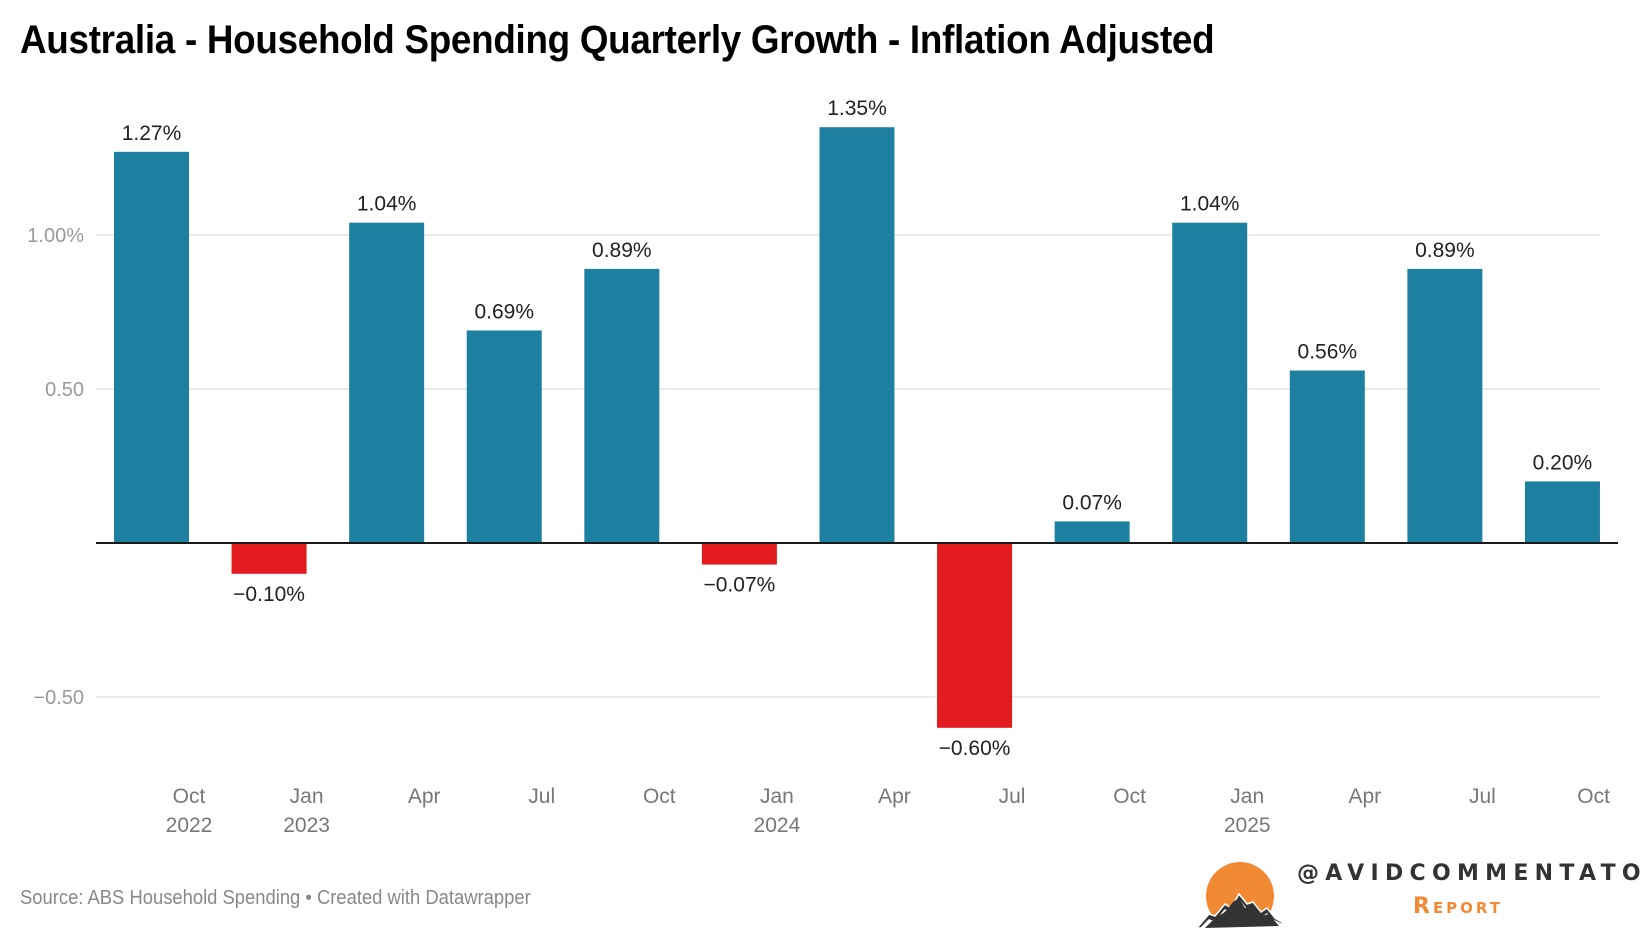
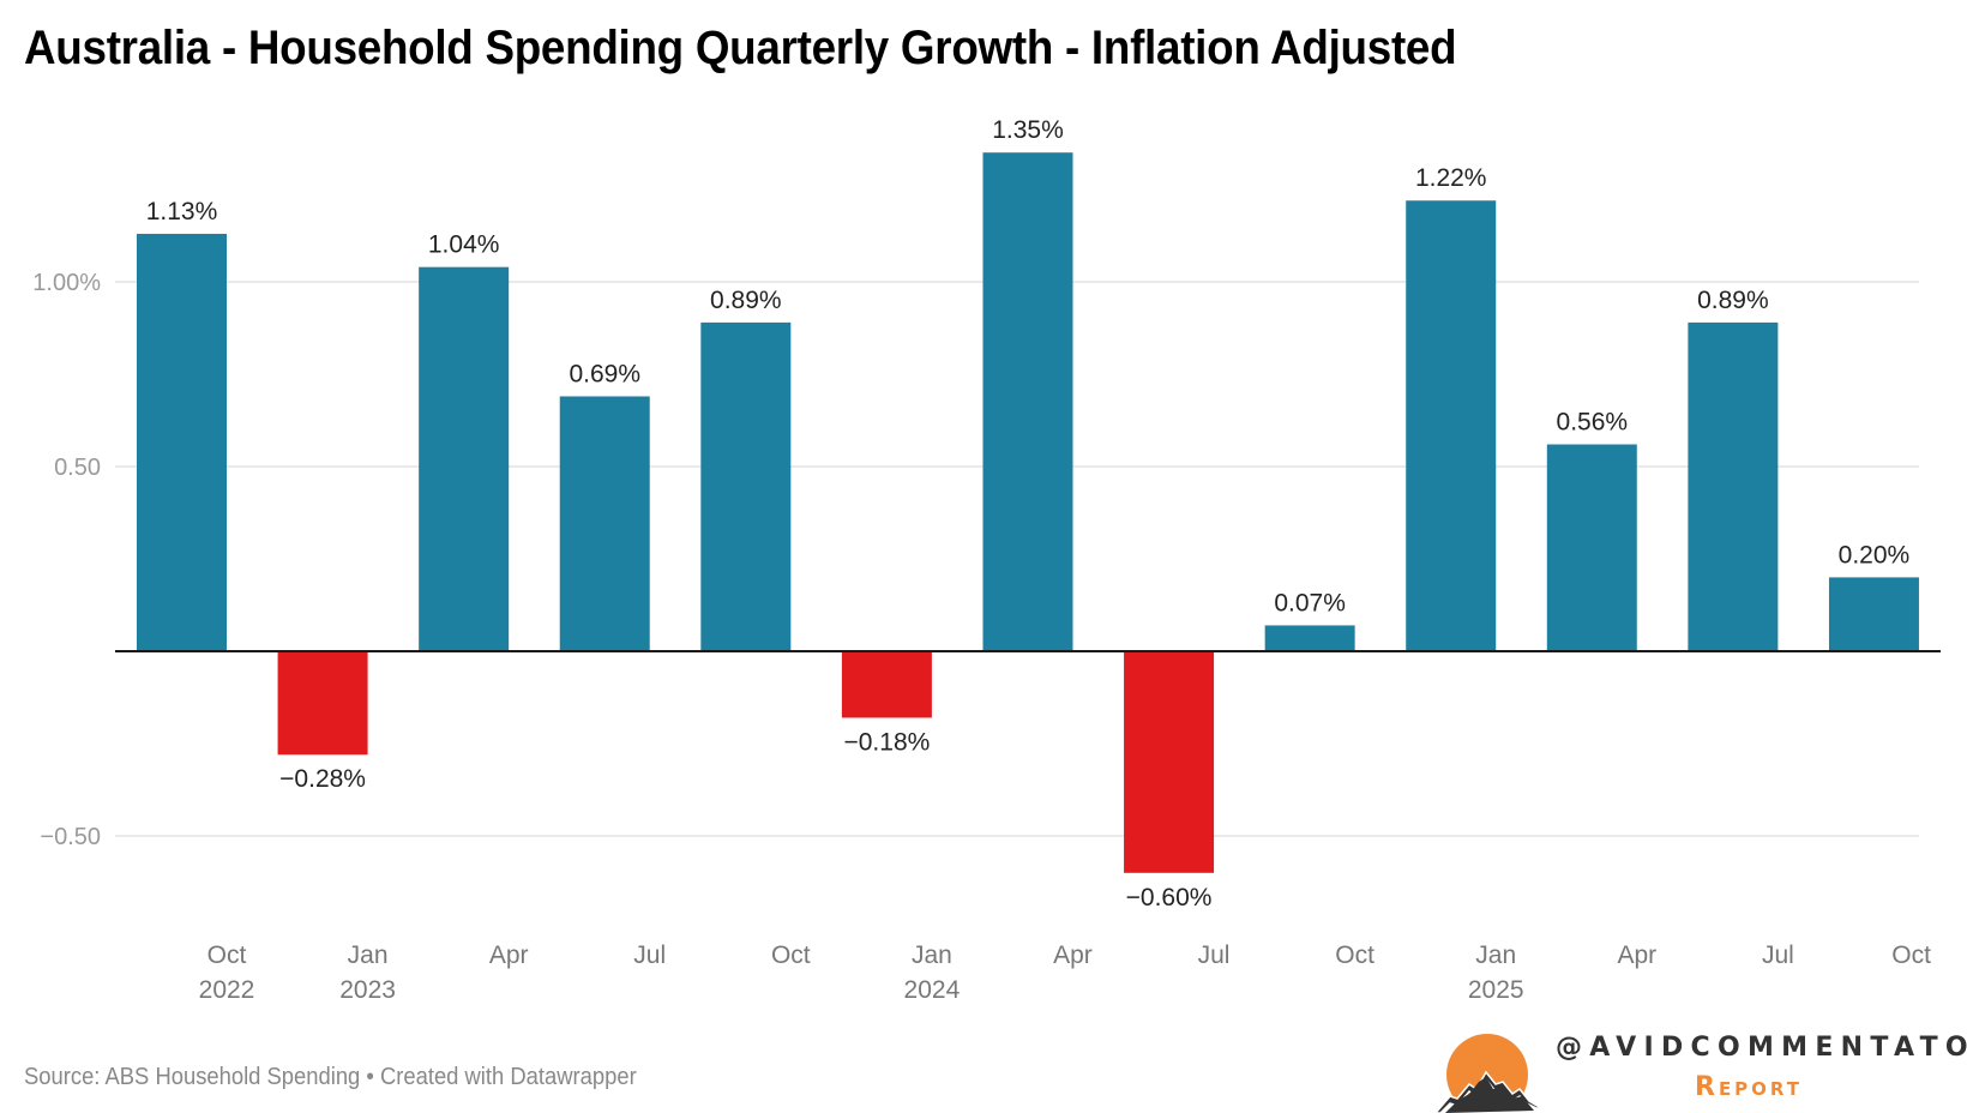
Oct 2022: 1.27% -> 1.13%
Jan 2023: −0.10% -> −0.28%
Jan 2024: −0.07% -> −0.18%
Jan 2025: 1.04% -> 1.22%
